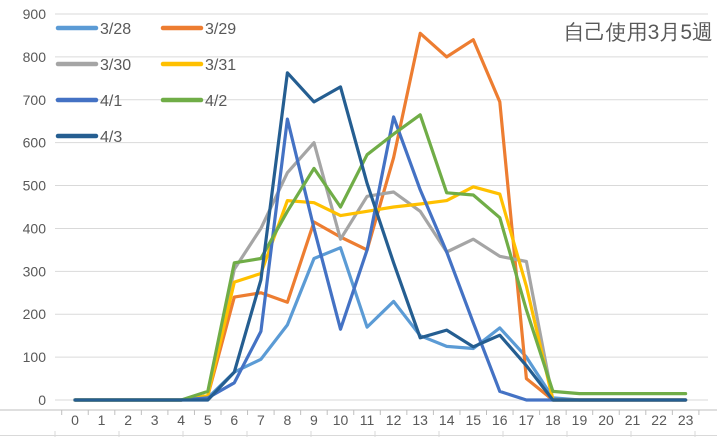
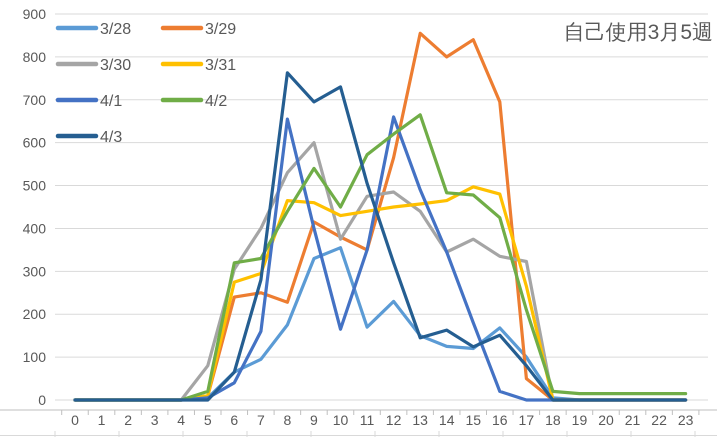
3/30/5: 10 -> 80
